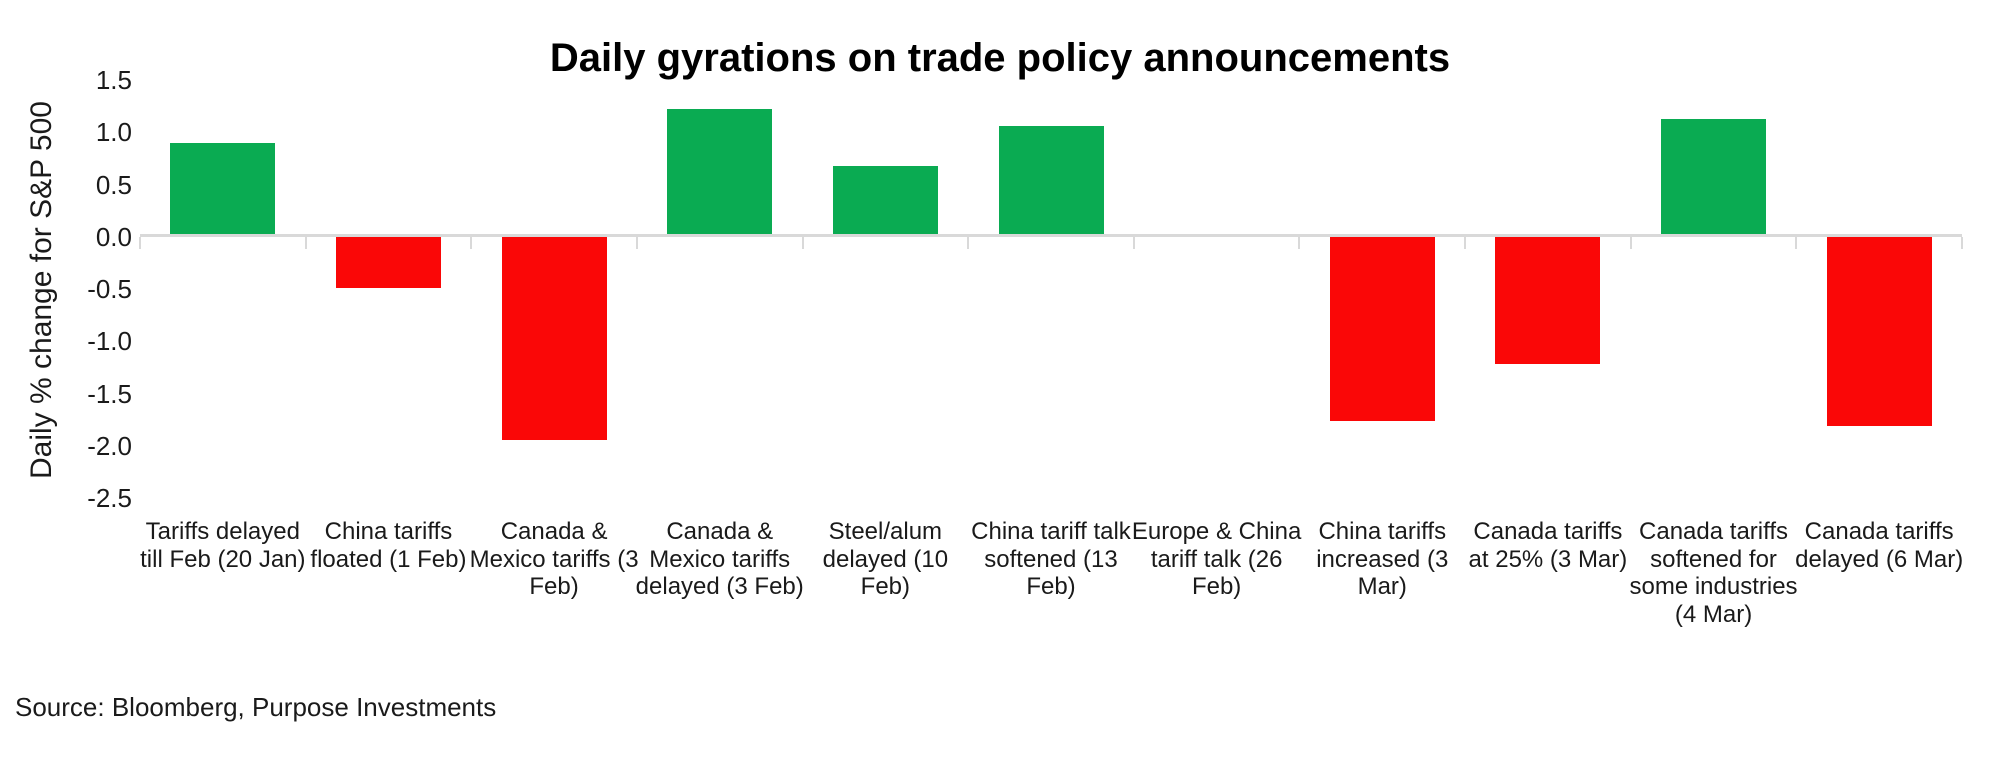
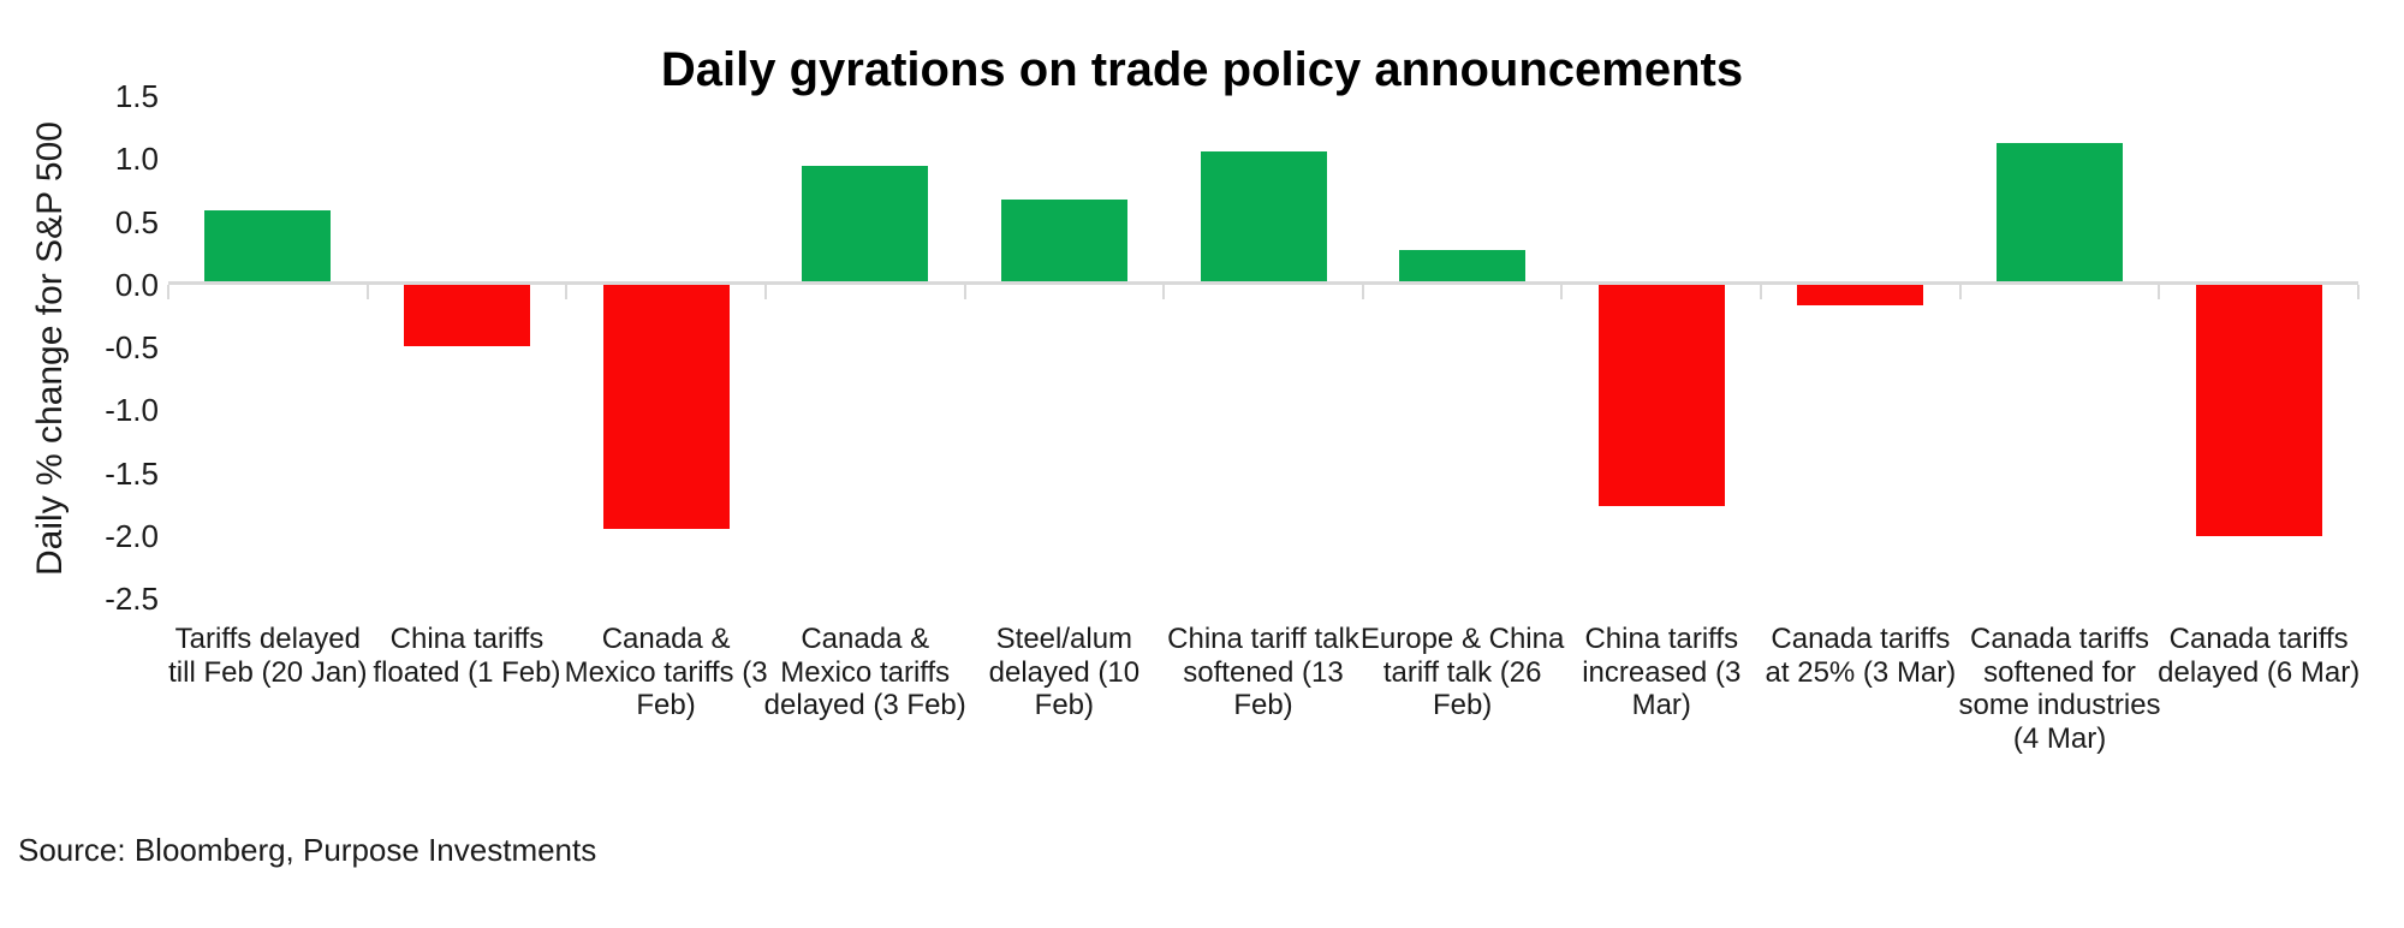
Tariffs delayed till Feb (20 Jan): 0.88 -> 0.57
Canada & Mexico tariffs delayed (3 Feb): 1.20 -> 0.93
Europe & China tariff talk (26 Feb): 0.01 -> 0.26
Canada tariffs at 25% (3 Mar): -1.24 -> -0.18
Canada tariffs delayed (6 Mar): -1.83 -> -2.02
